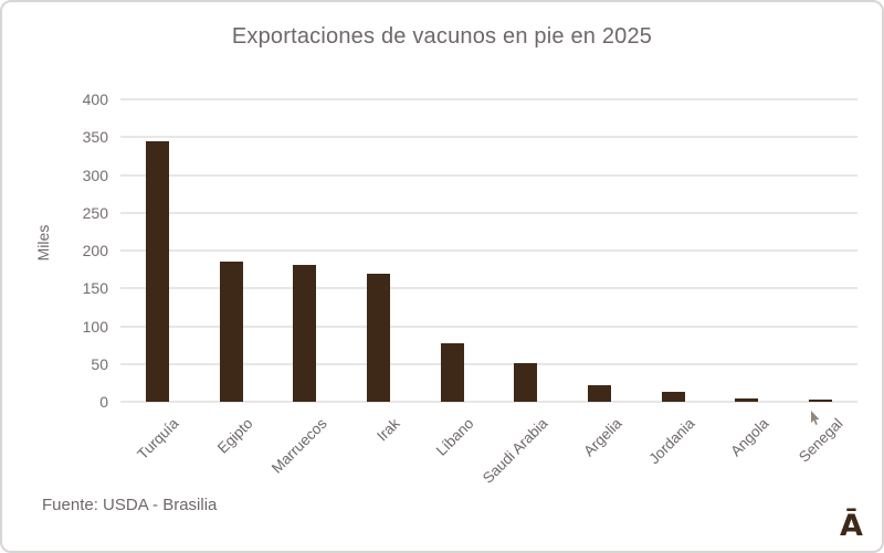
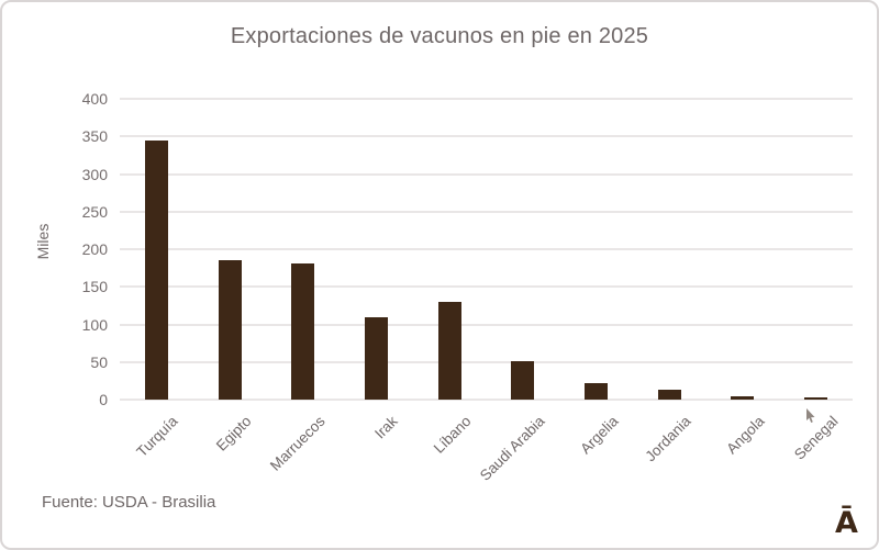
Irak: 170 -> 110
Líbano: 80 -> 130
